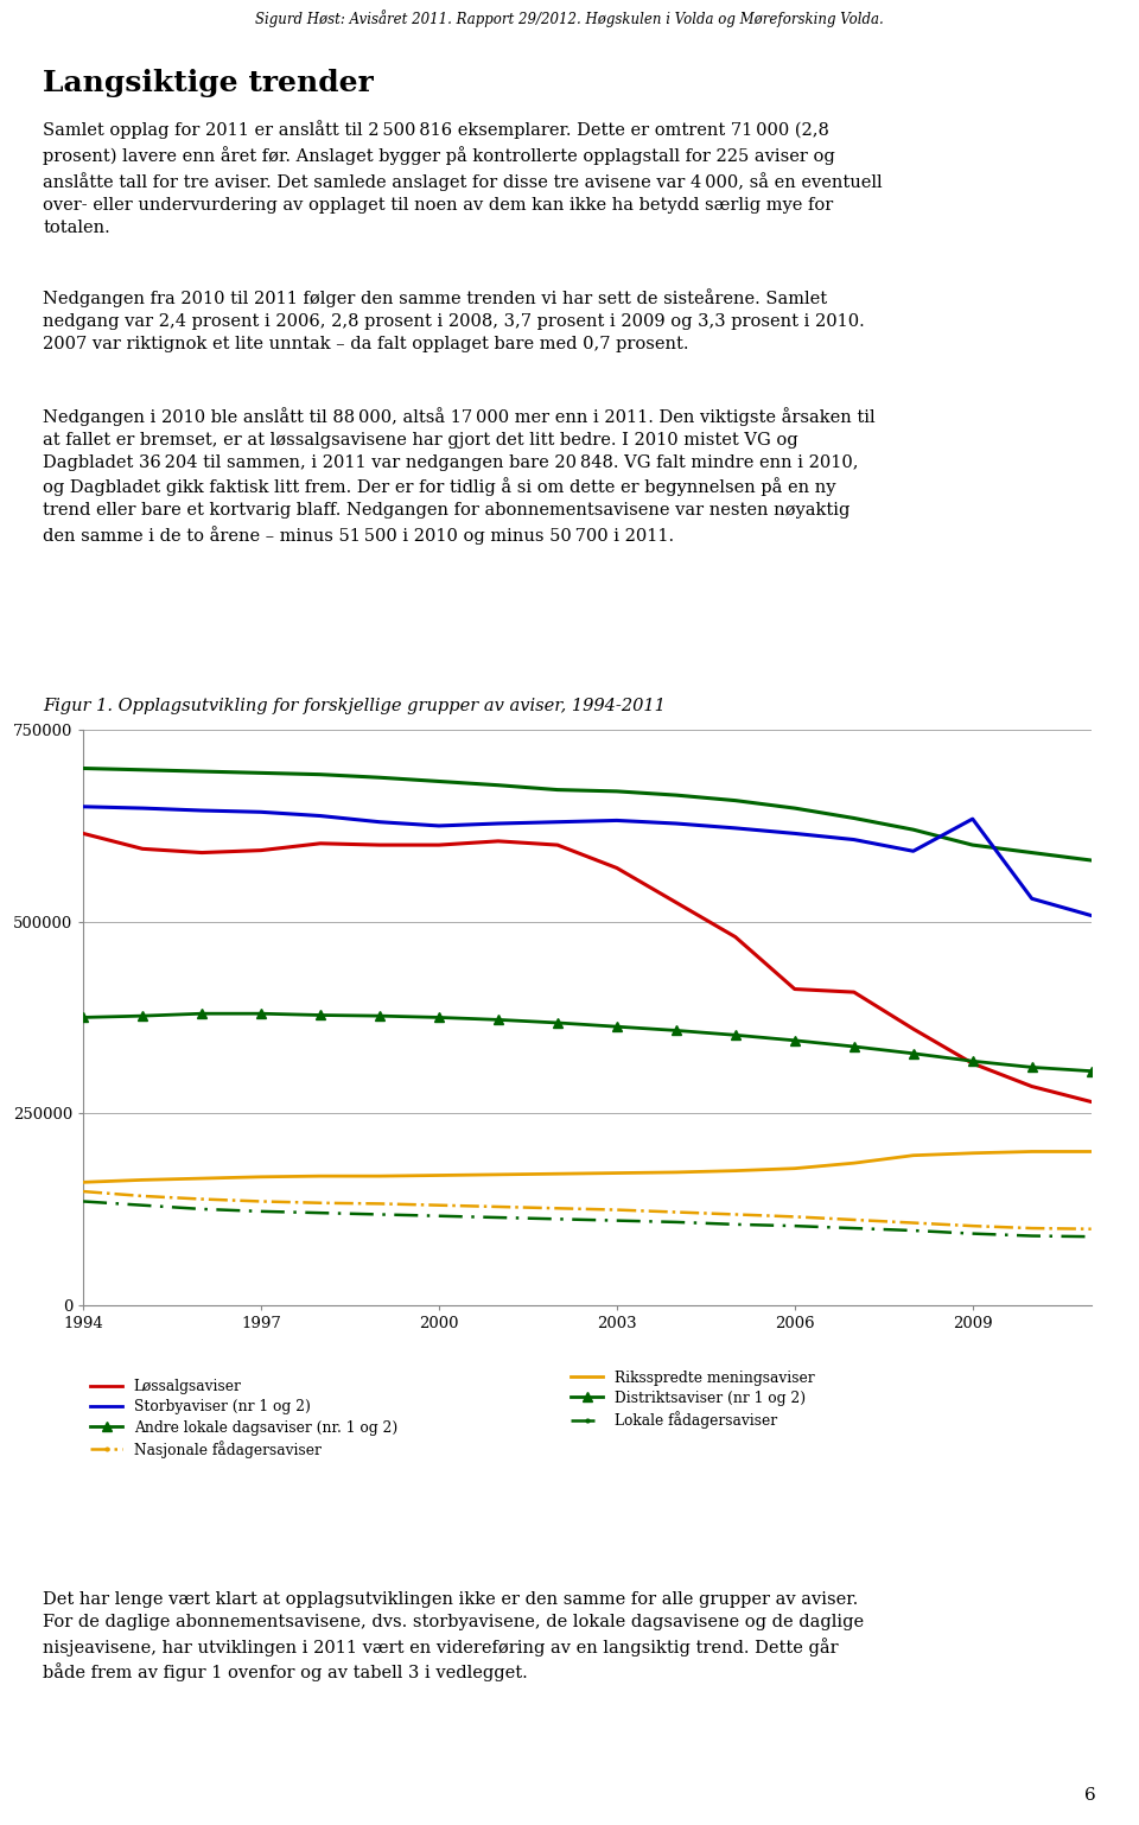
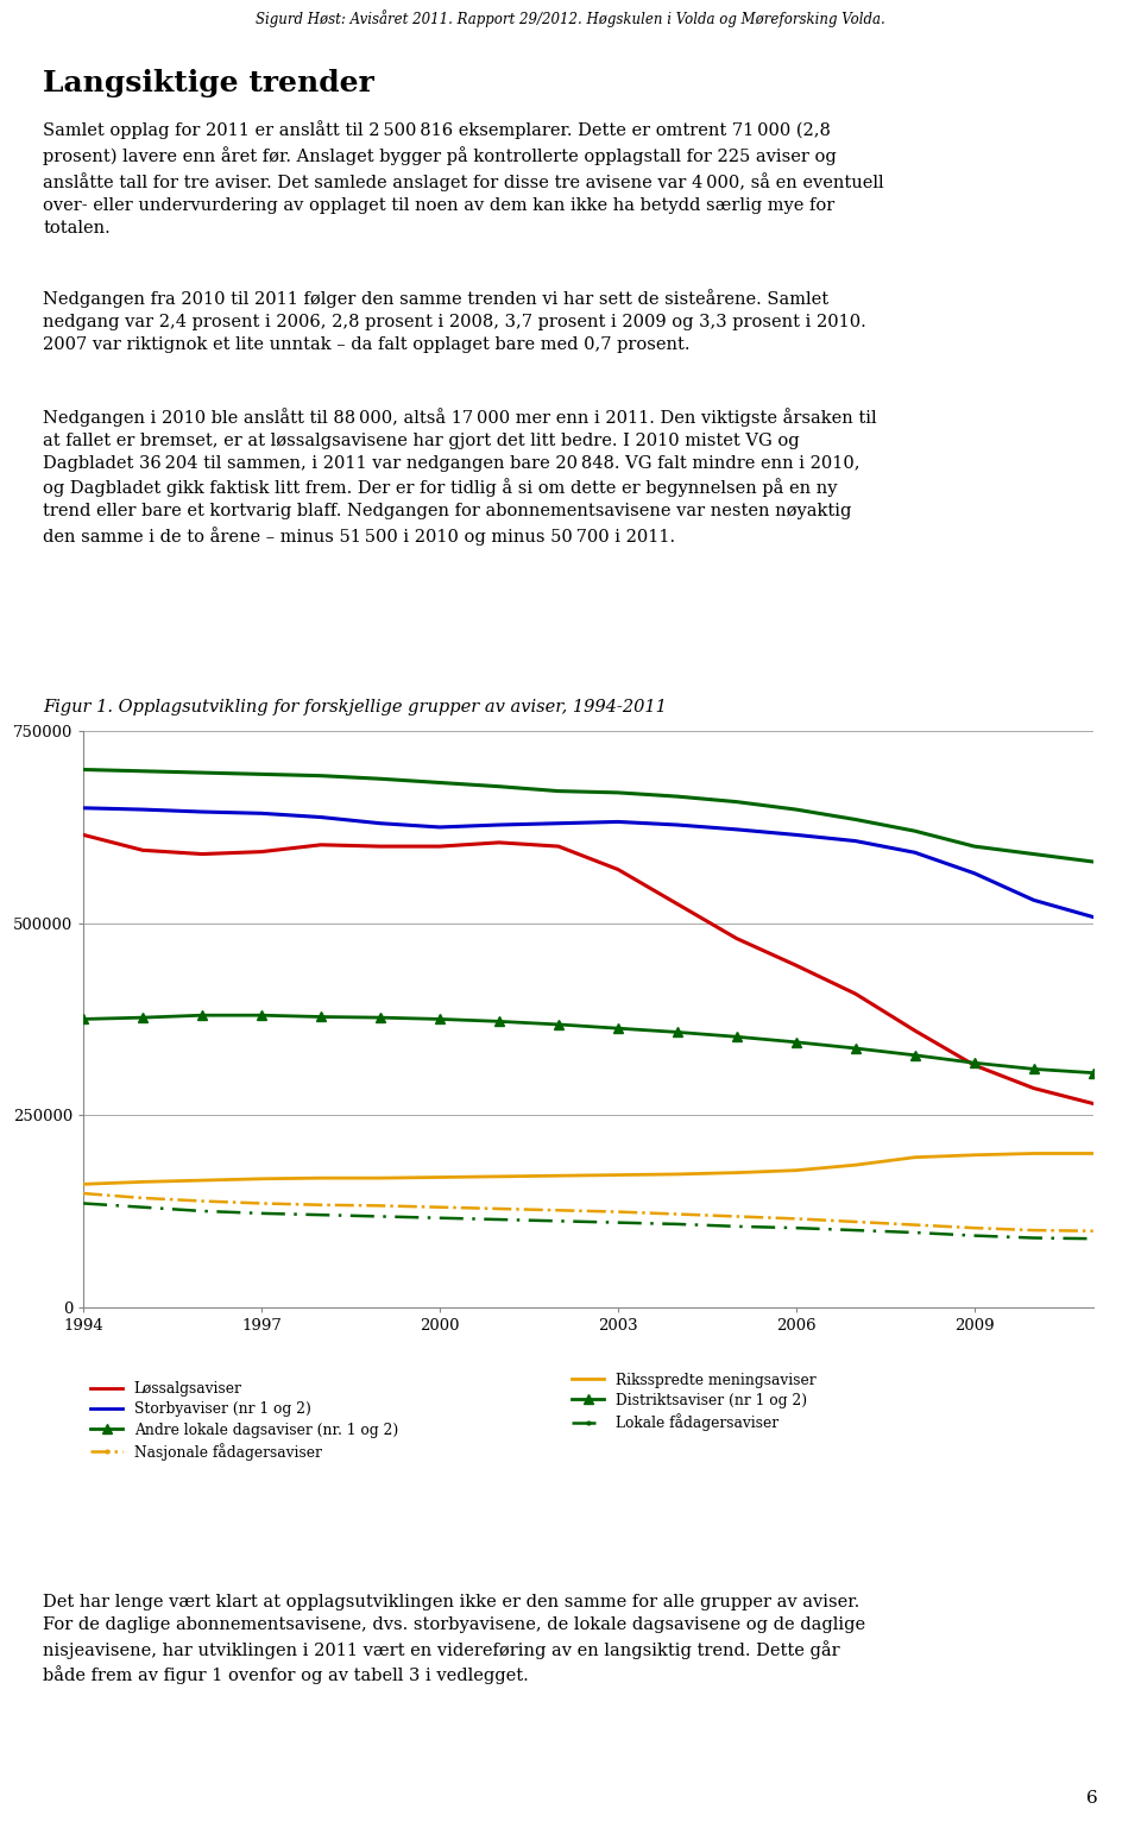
Løssalgsaviser/2006: 412000 -> 445000
Storbyaviser (nr 1 og 2)/2009: 634000 -> 565000
